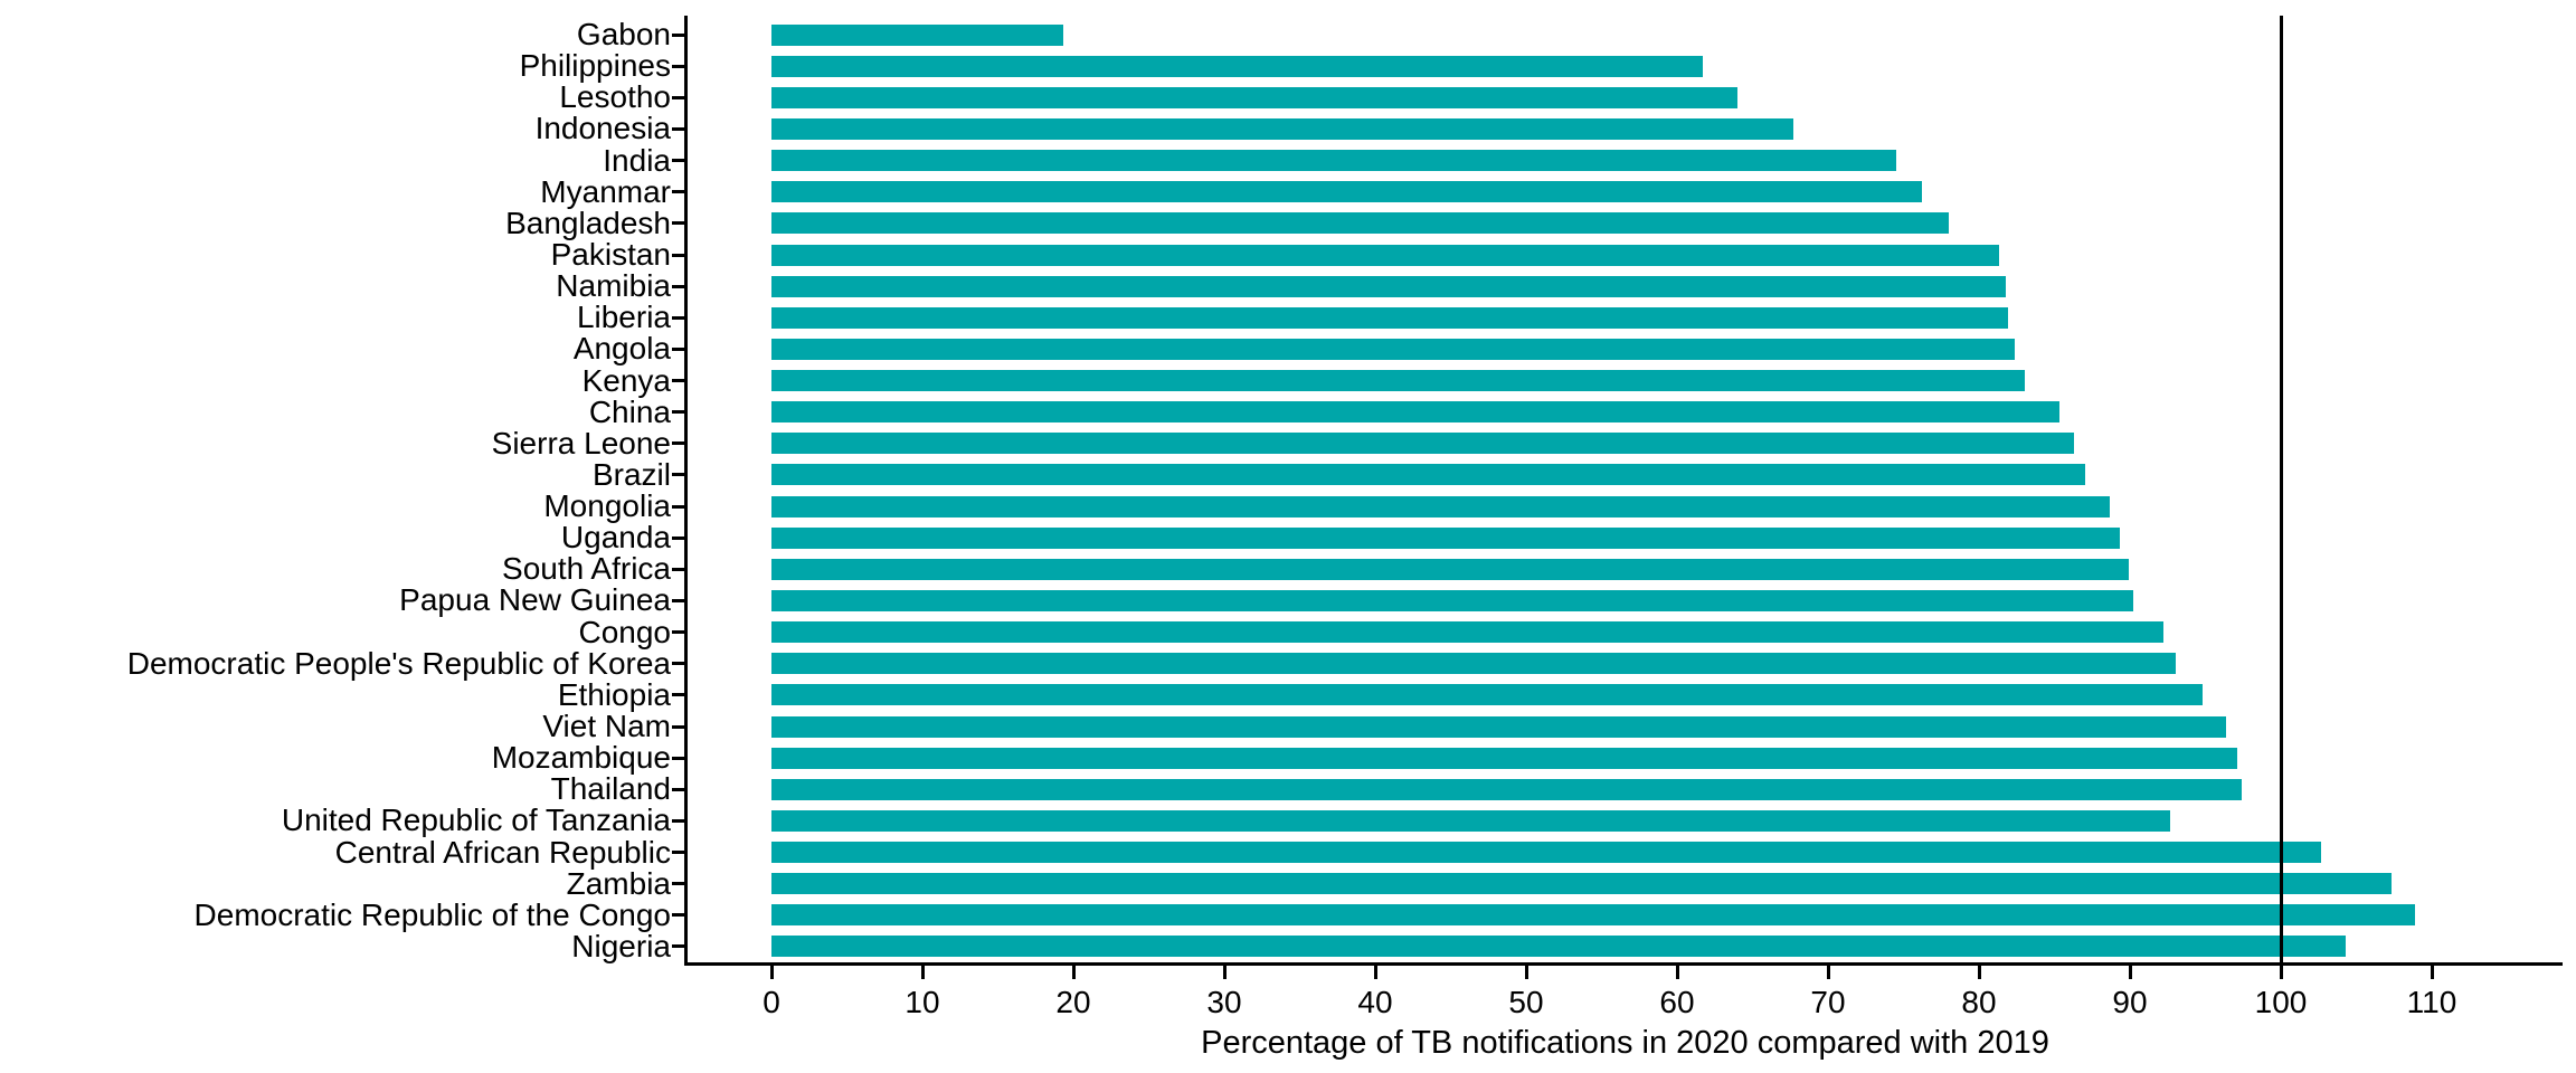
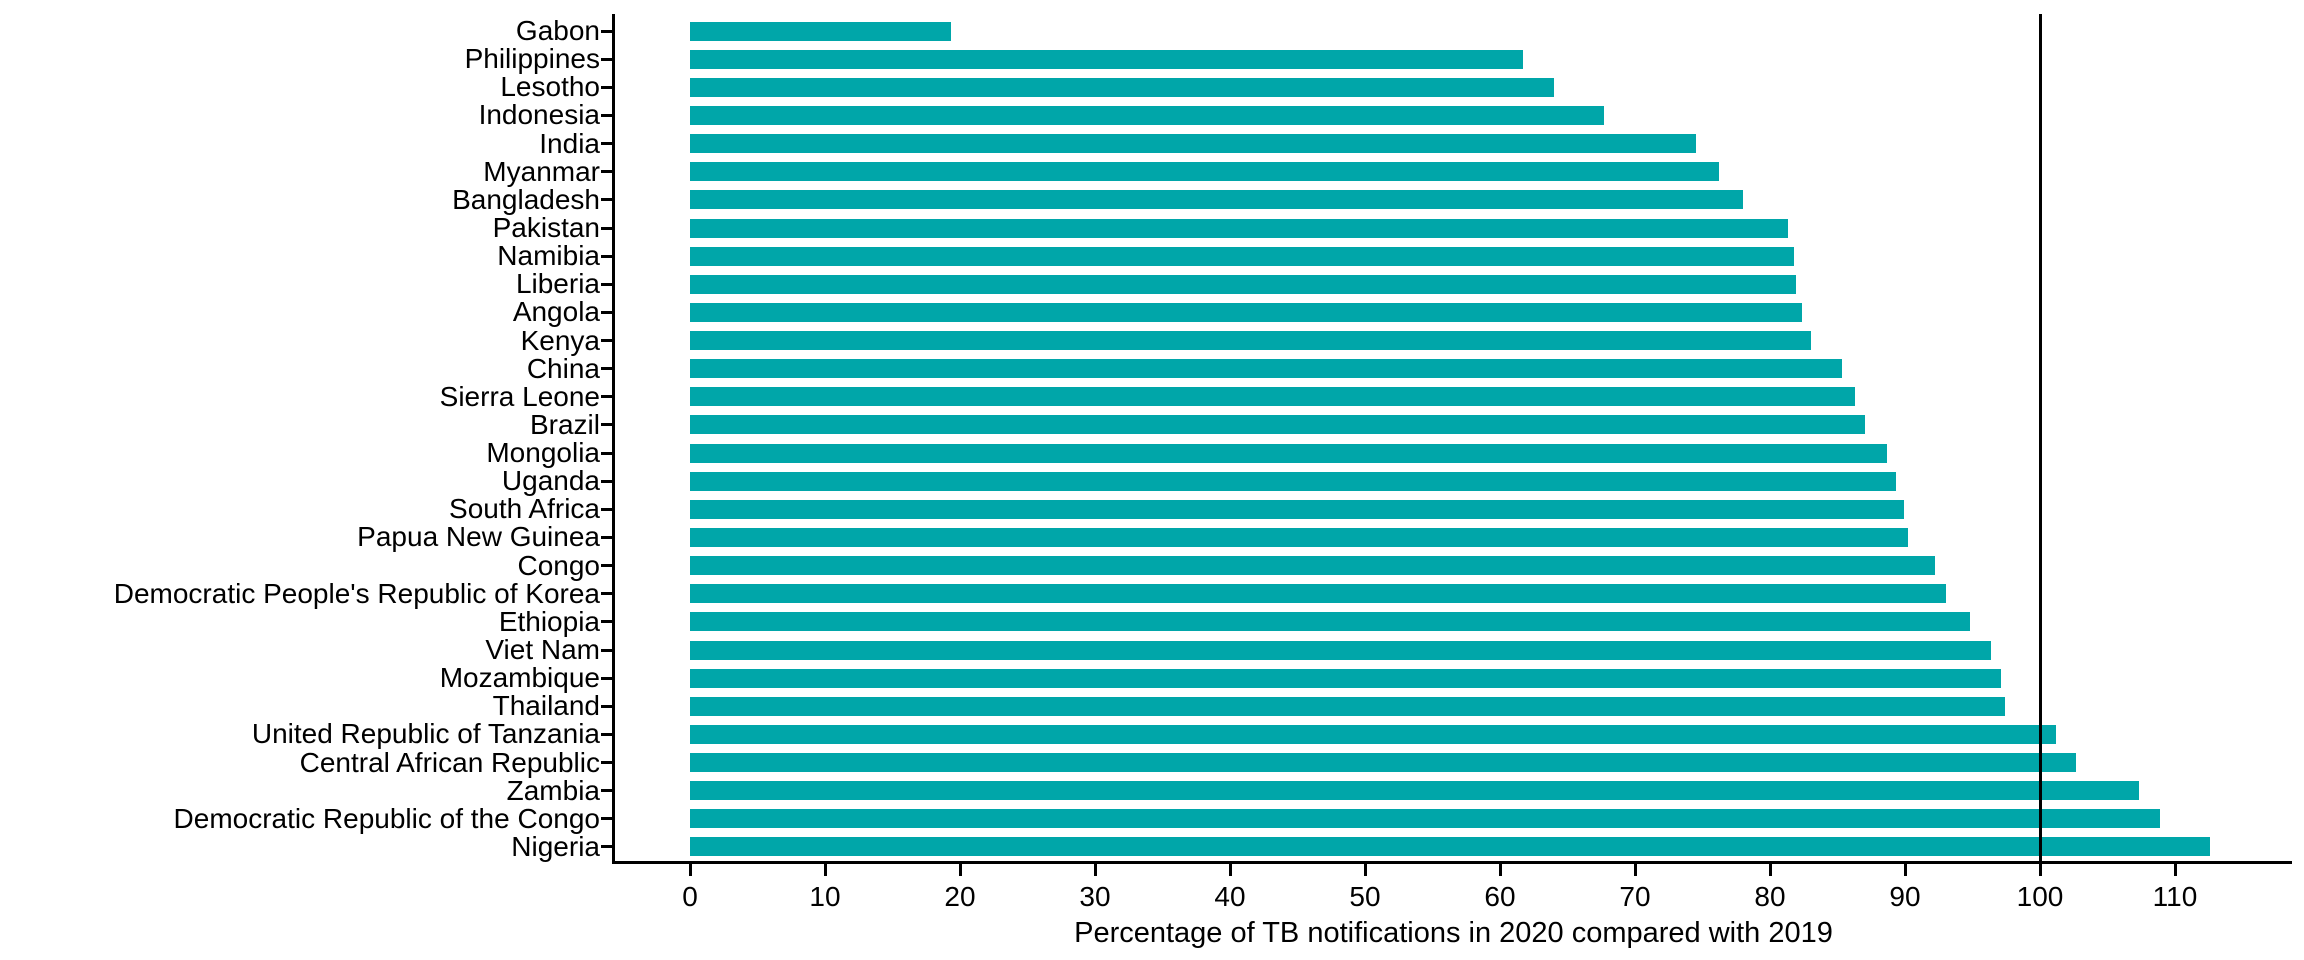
United Republic of Tanzania: 92.7 -> 101.2
Nigeria: 104.3 -> 112.6
